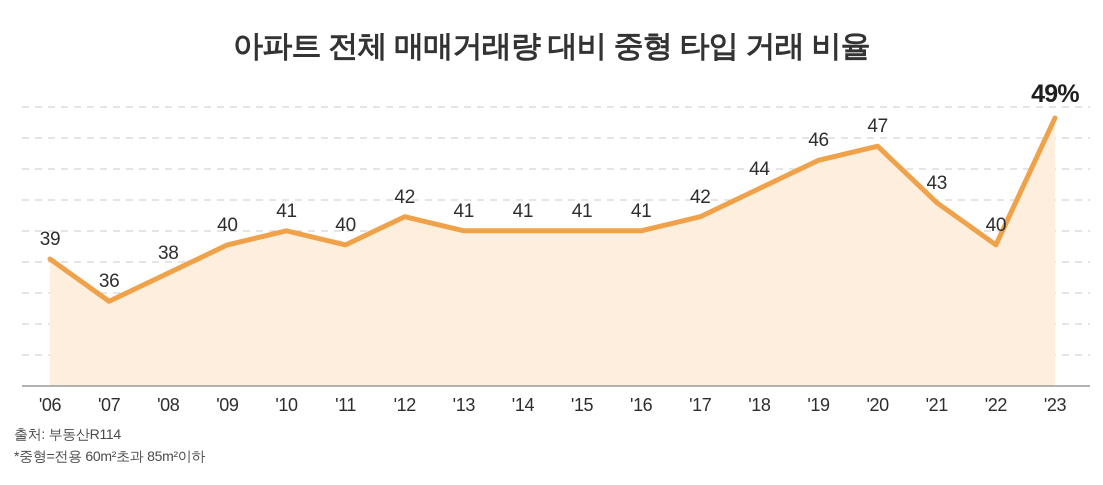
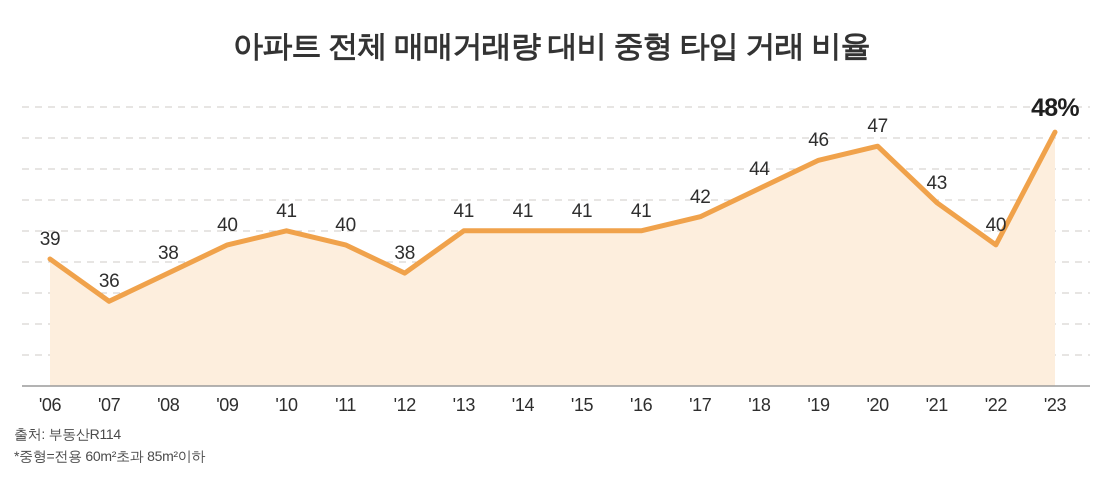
'12: 42 -> 38
'23: 49% -> 48%
